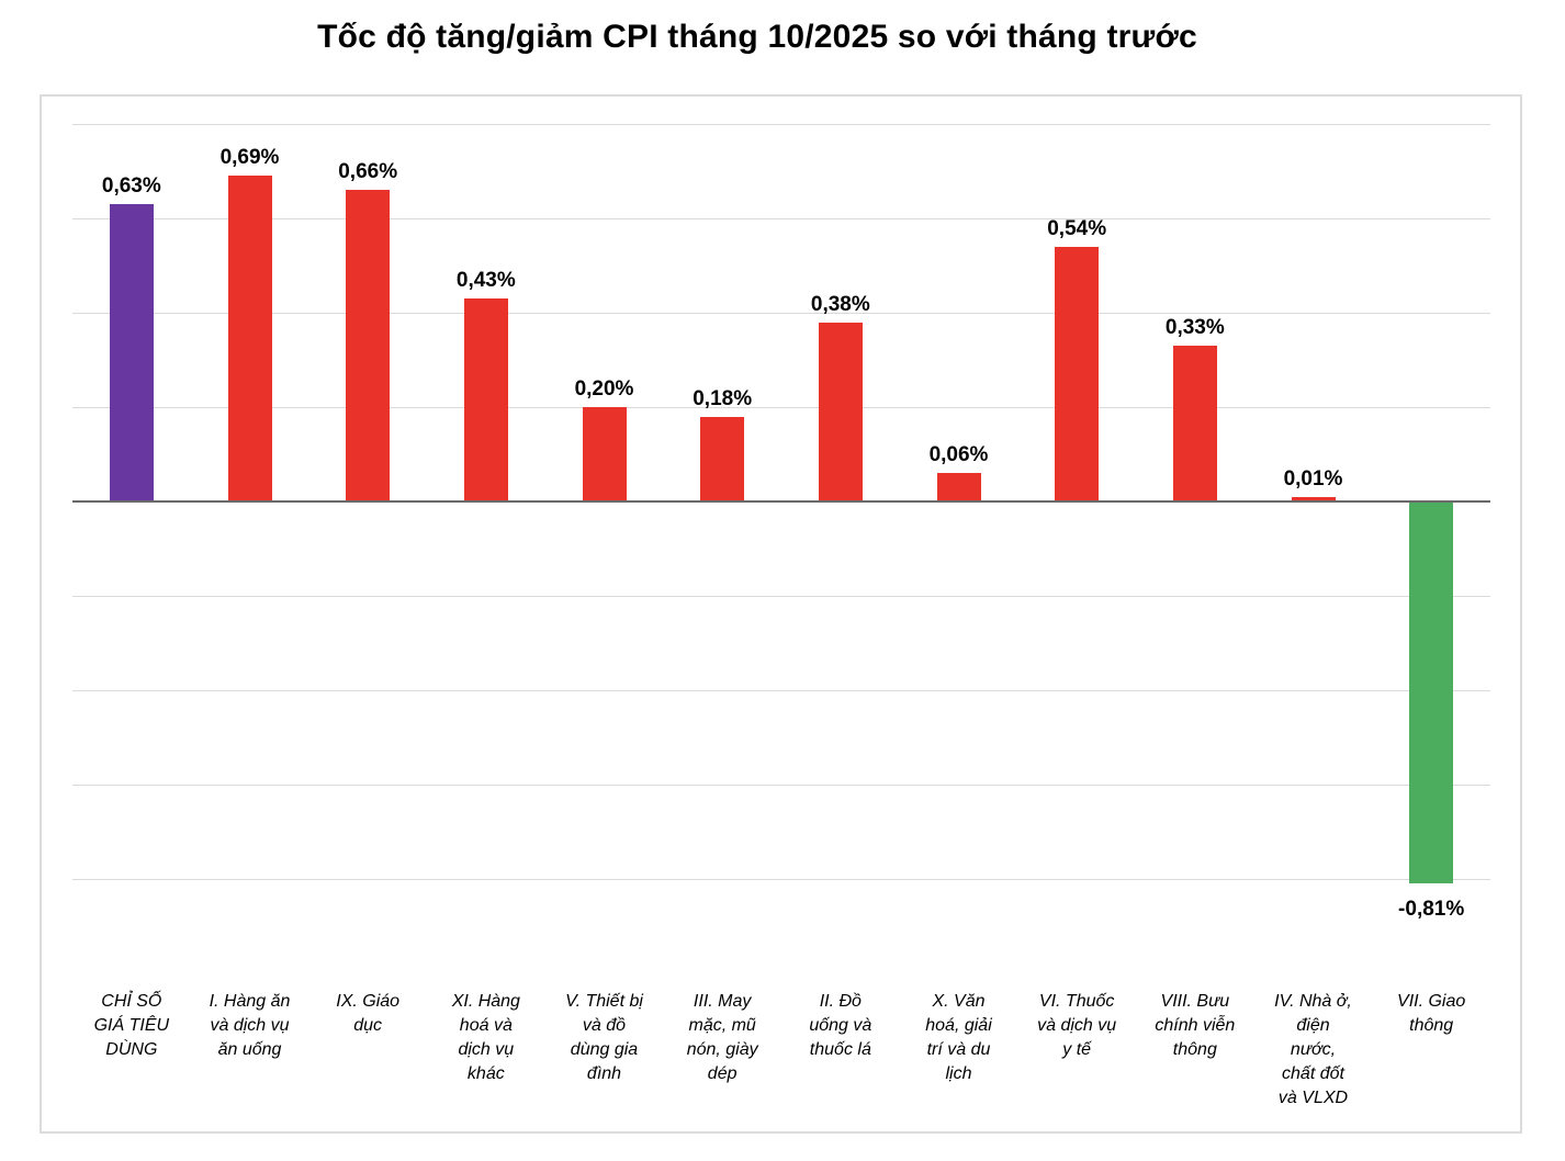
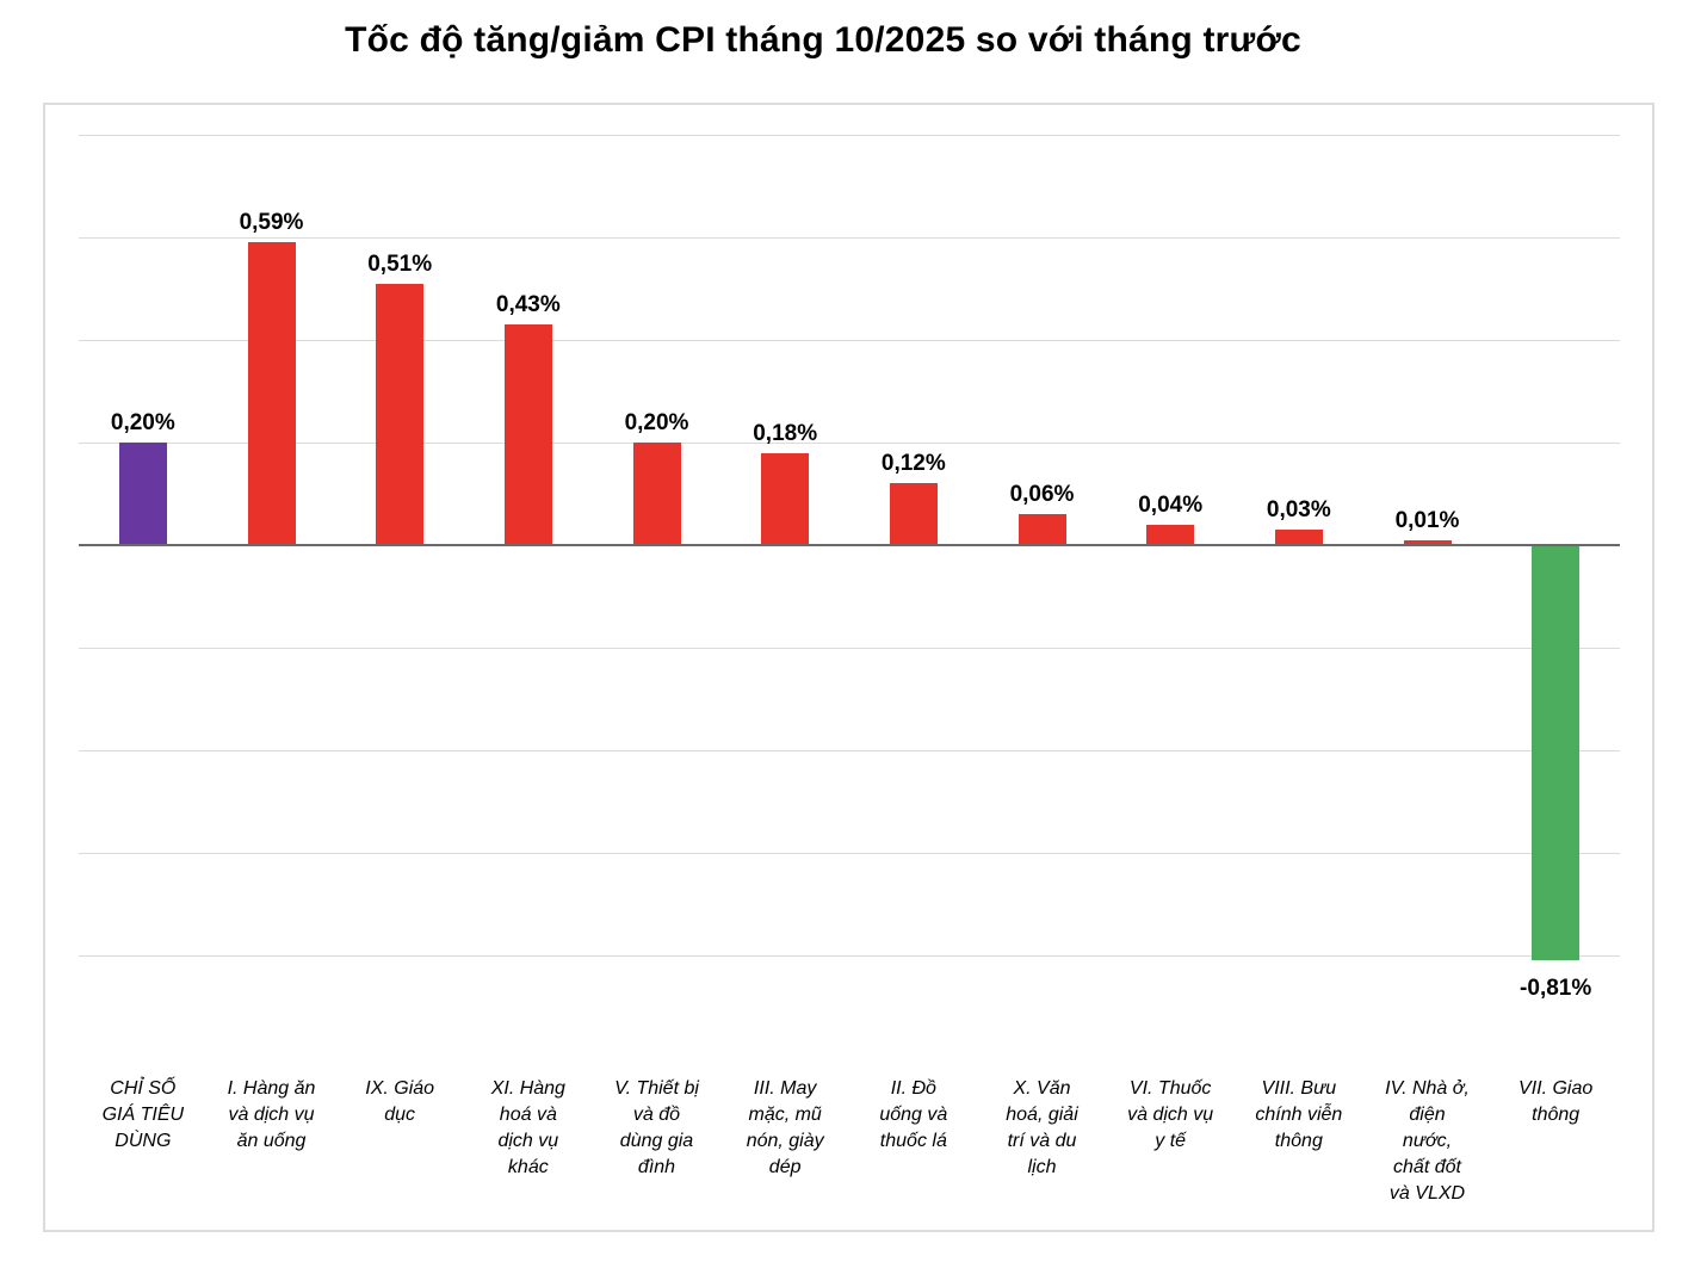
CHỈ SỐ GIÁ TIÊU DÙNG: 0,63% -> 0,20%
I. Hàng ăn và dịch vụ ăn uống: 0,69% -> 0,59%
IX. Giáo dục: 0,66% -> 0,51%
II. Đồ uống và thuốc lá: 0,38% -> 0,12%
VI. Thuốc và dịch vụ y tế: 0,54% -> 0,04%
VIII. Bưu chính viễn thông: 0,33% -> 0,03%
